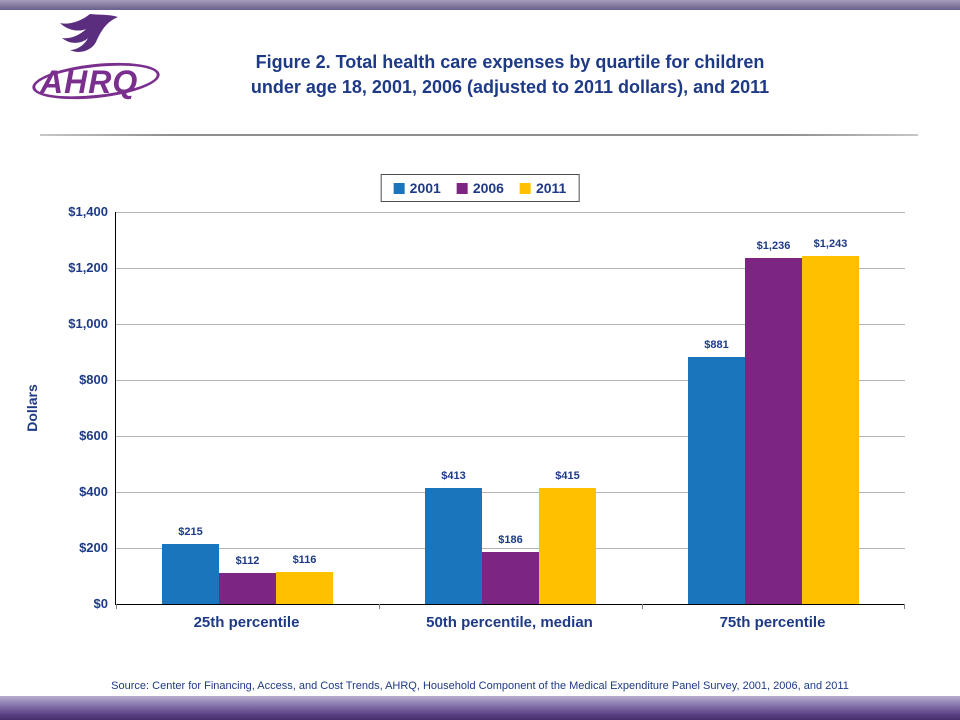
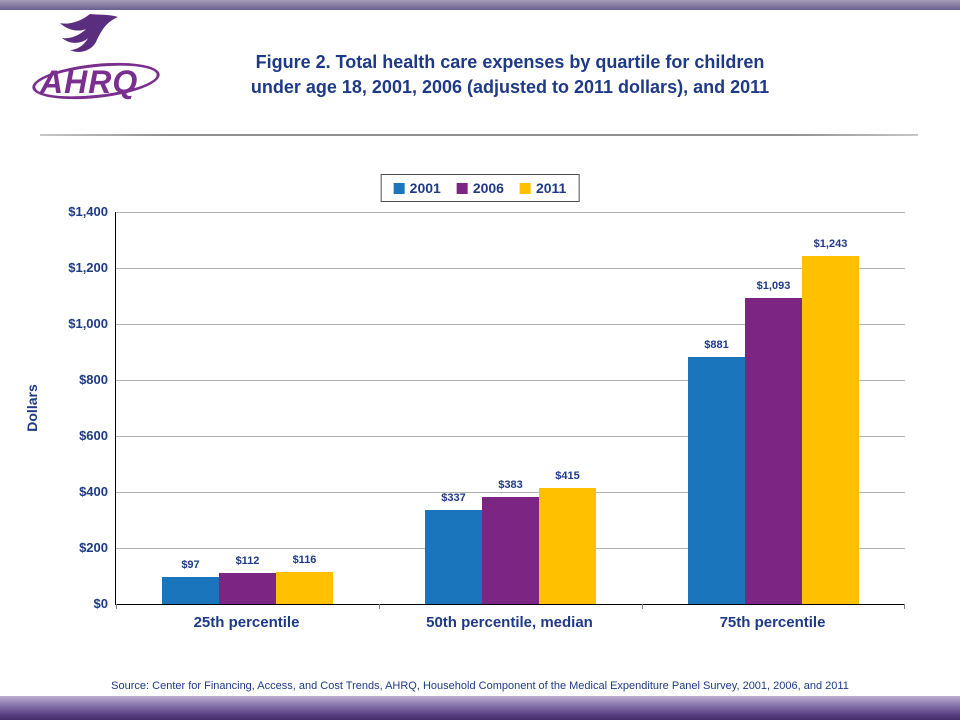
2001/25th percentile: $215 -> $97
2001/50th percentile, median: $413 -> $337
2006/50th percentile, median: $186 -> $383
2006/75th percentile: $1,236 -> $1,093
